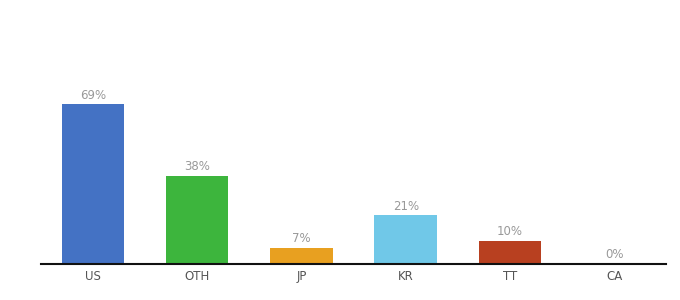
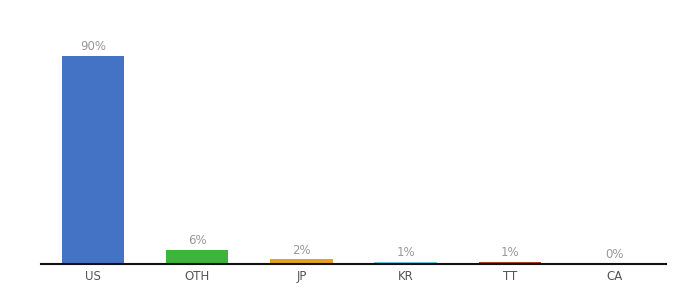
US: 69% -> 90%
OTH: 38% -> 6%
JP: 7% -> 2%
KR: 21% -> 1%
TT: 10% -> 1%
